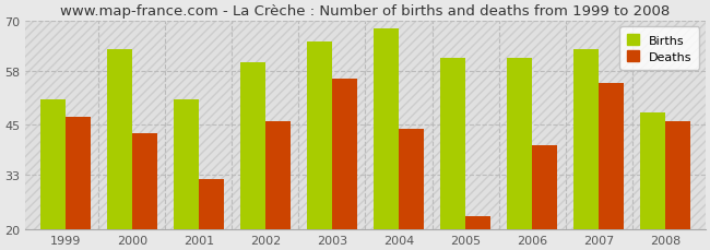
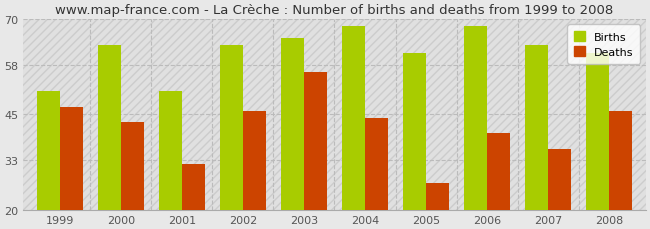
Births/2002: 60 -> 63
Deaths/2005: 23 -> 27
Births/2006: 61 -> 68
Deaths/2007: 55 -> 36
Births/2008: 48 -> 61
